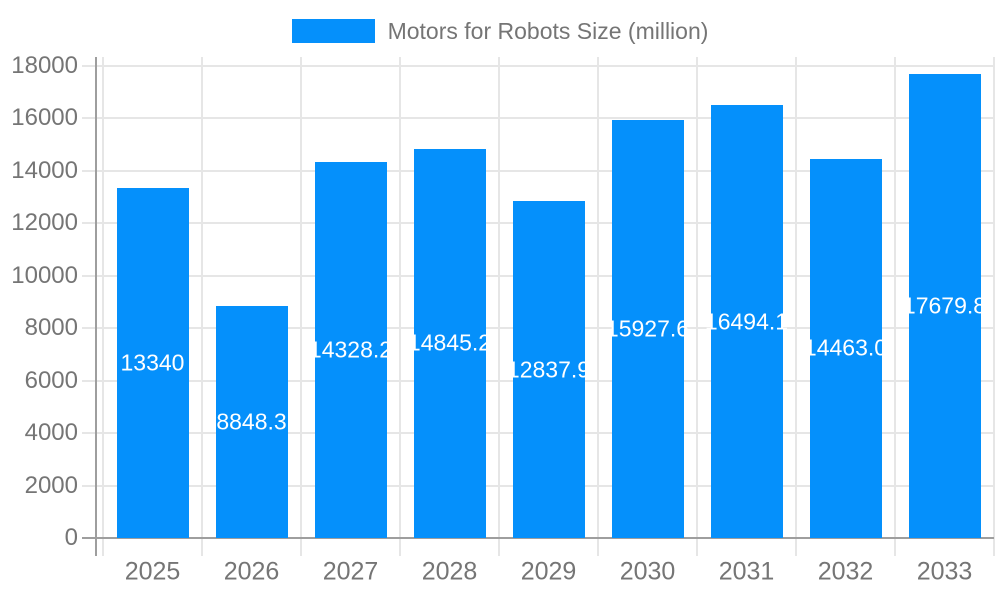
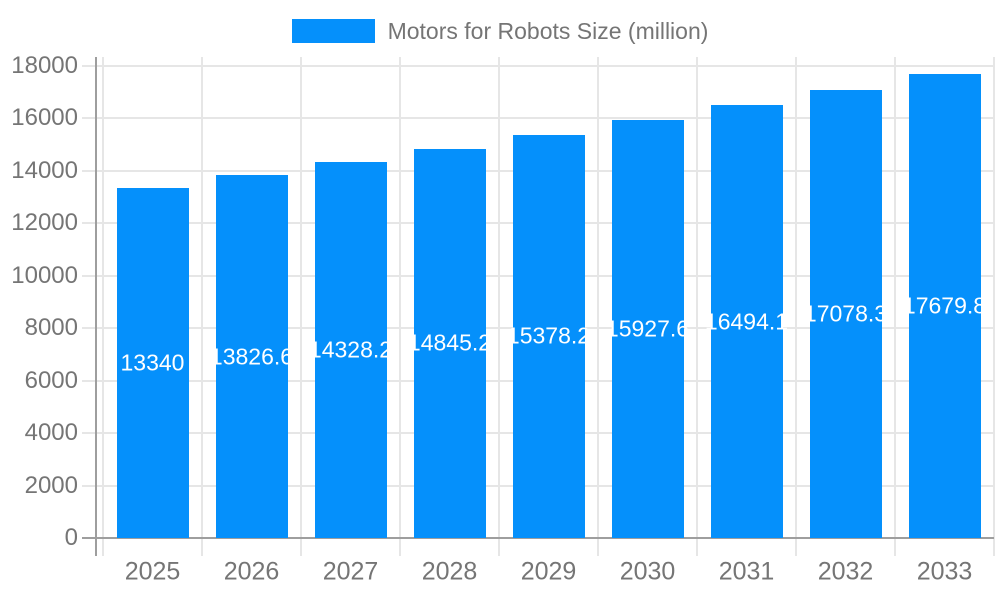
2026: 8848.3 -> 13826.6
2029: 12837.9 -> 15378.2
2032: 14463.0 -> 17078.3
